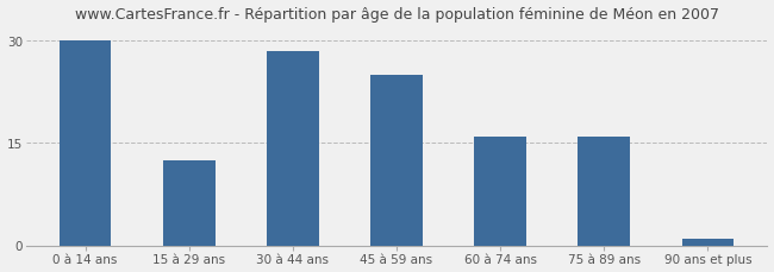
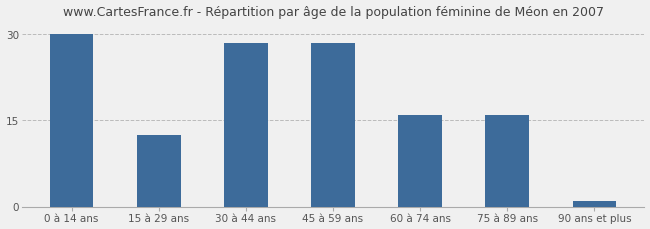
45 à 59 ans: 25.0 -> 28.5
